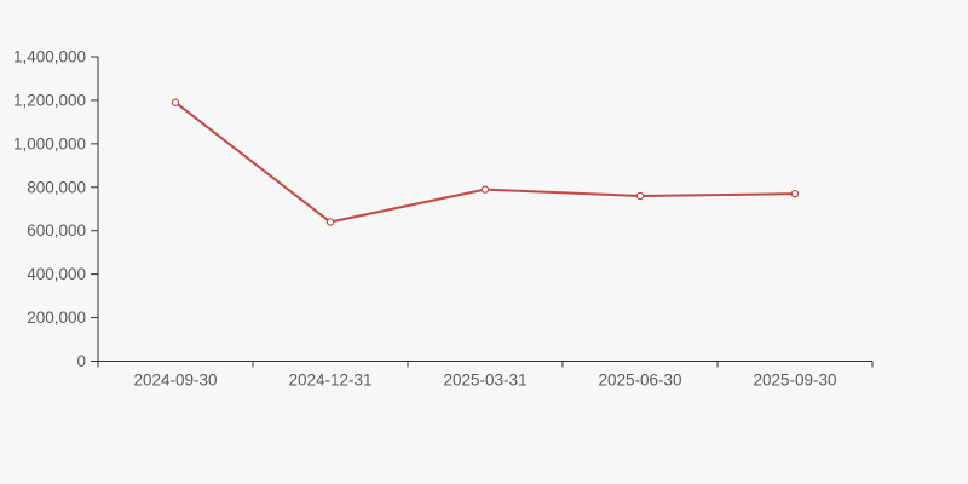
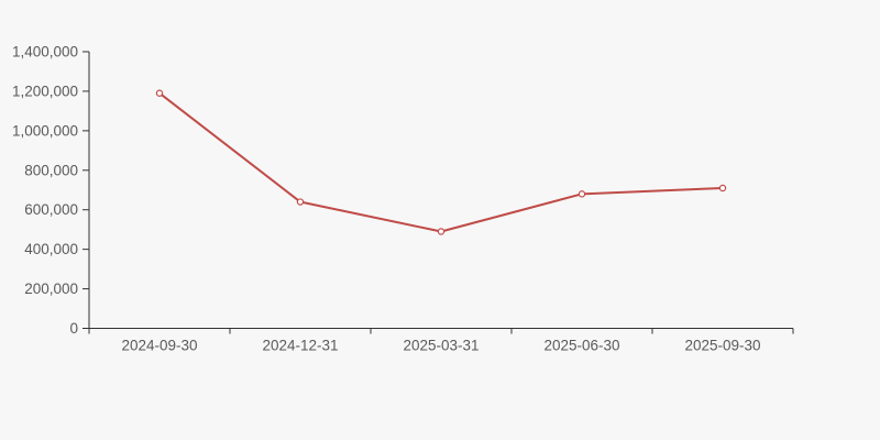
2025-03-31: 790000 -> 490000
2025-06-30: 760000 -> 680000
2025-09-30: 770000 -> 710000
